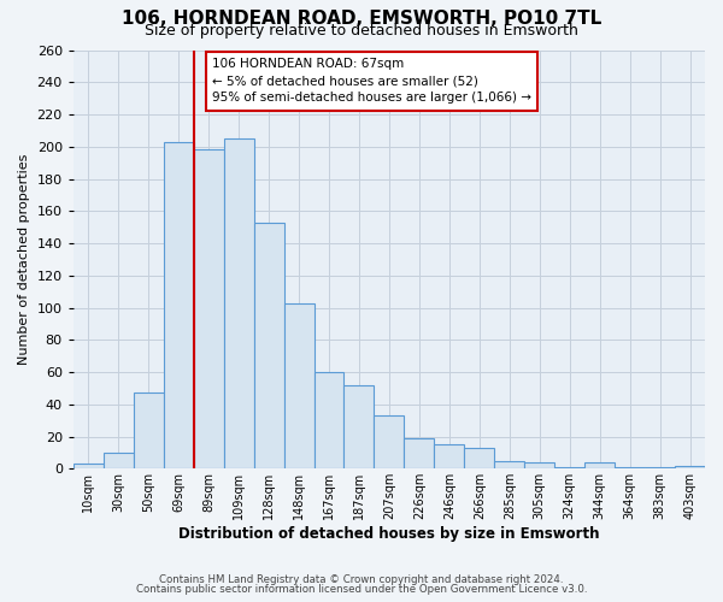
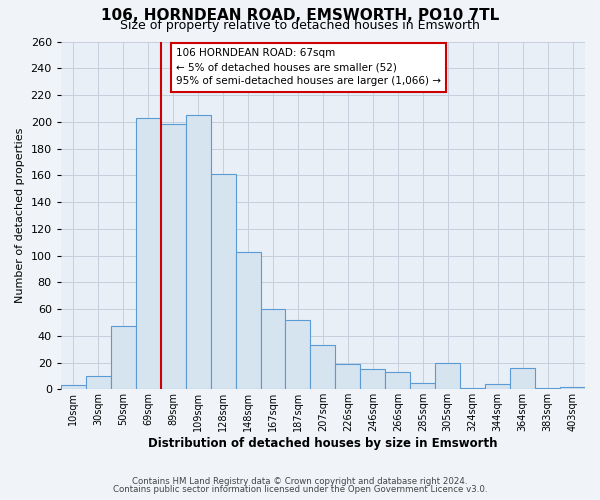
128sqm: 153 -> 161
305sqm: 4 -> 20
364sqm: 1 -> 16
